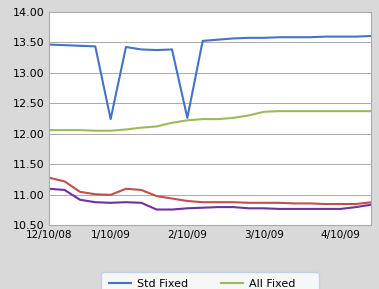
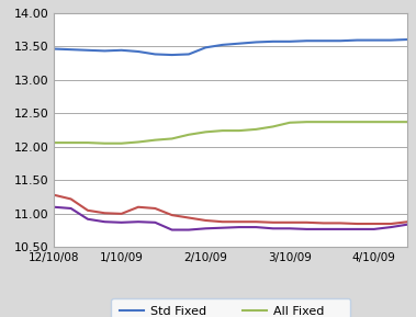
Std Fixed/1/10/09: 12.24 -> 13.44
Std Fixed/2/10/09: 12.26 -> 13.48
